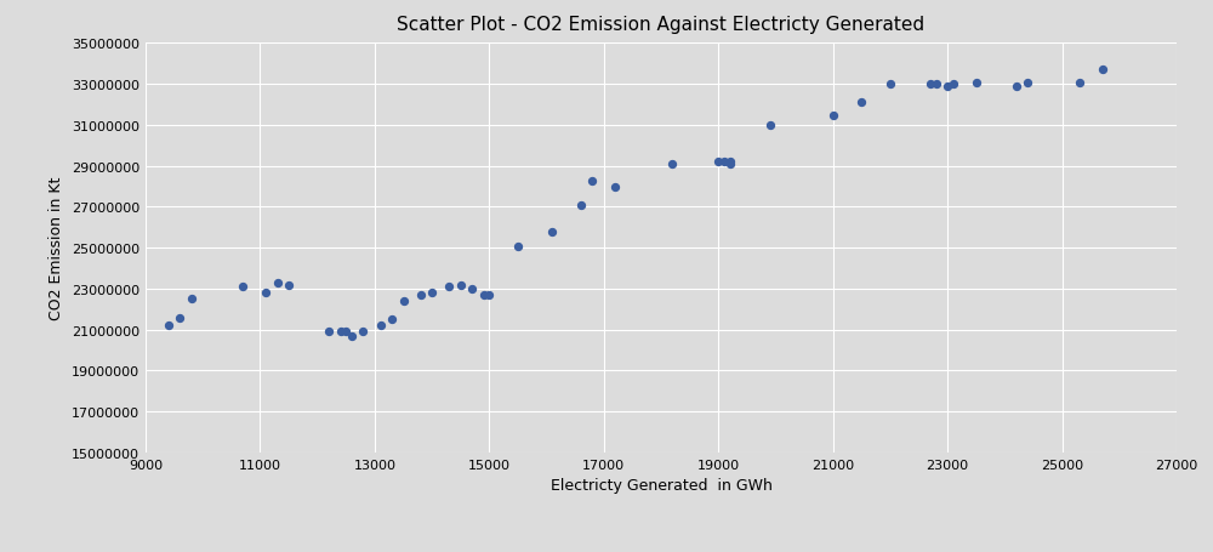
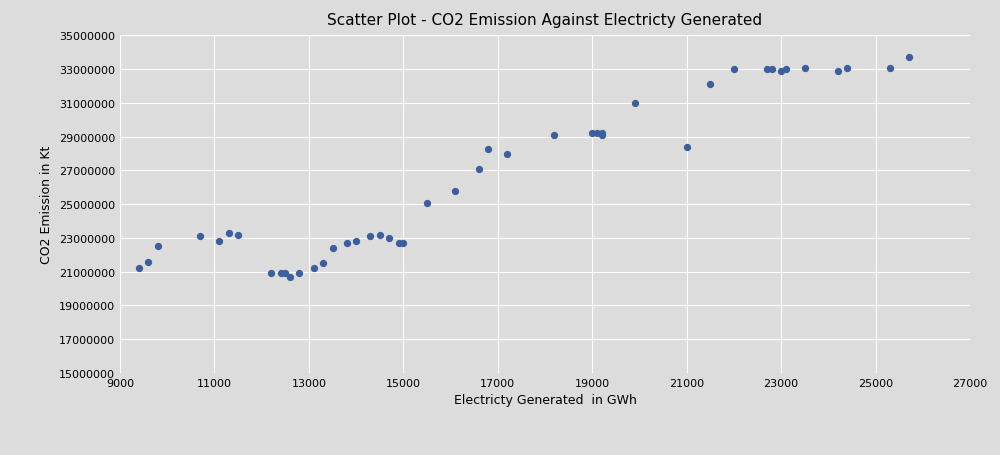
21000: 31500000 -> 28400000
